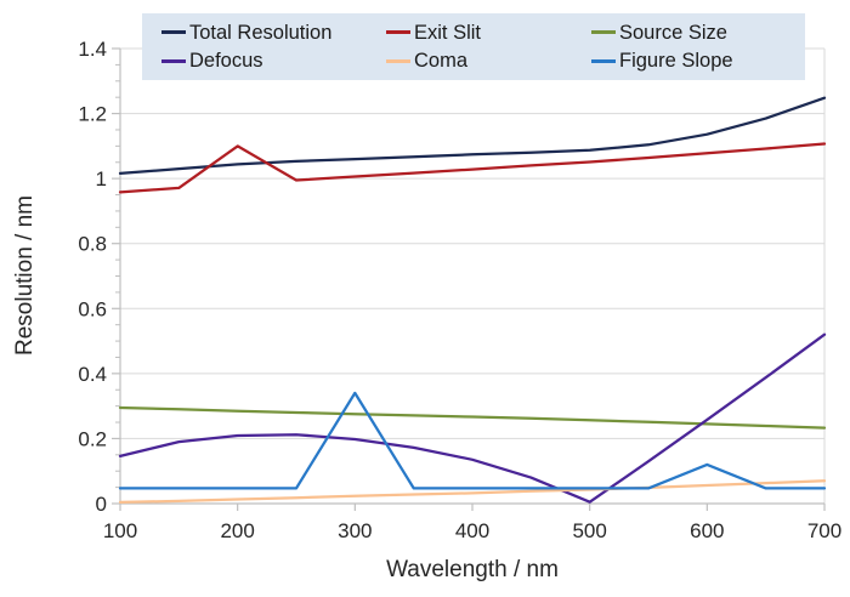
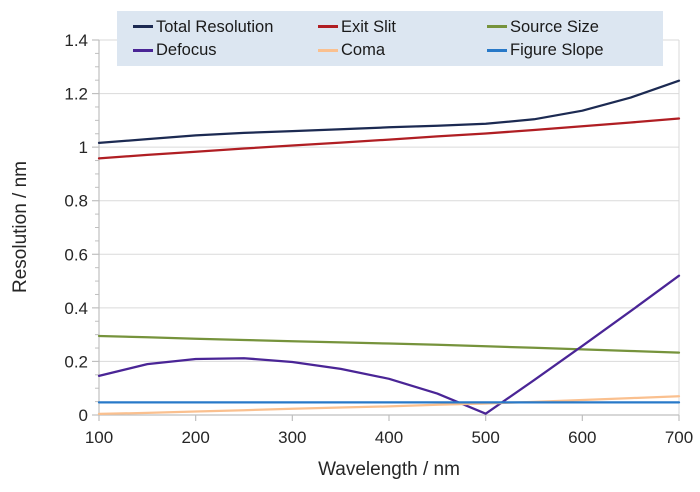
Exit Slit/200: 1.10 -> 0.98
Figure Slope/300: 0.34 -> 0.05
Figure Slope/600: 0.12 -> 0.05
